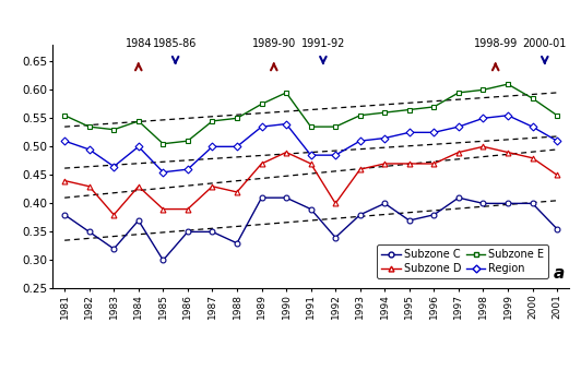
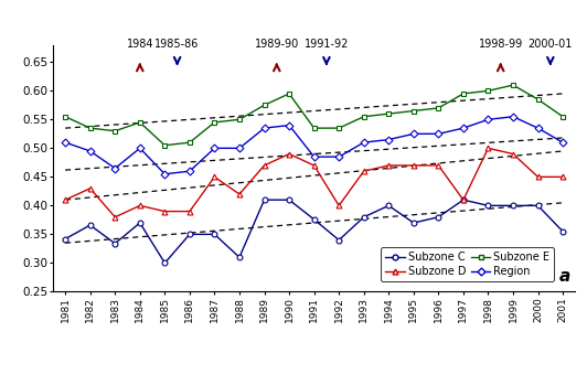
Subzone C/1981: 0.380 -> 0.342
Subzone D/1981: 0.44 -> 0.41
Subzone C/1982: 0.350 -> 0.366
Subzone C/1983: 0.320 -> 0.334
Subzone D/1984: 0.43 -> 0.40
Subzone D/1987: 0.43 -> 0.45
Subzone C/1988: 0.330 -> 0.310
Subzone C/1991: 0.390 -> 0.376
Subzone D/1997: 0.49 -> 0.41
Subzone D/2000: 0.48 -> 0.45
